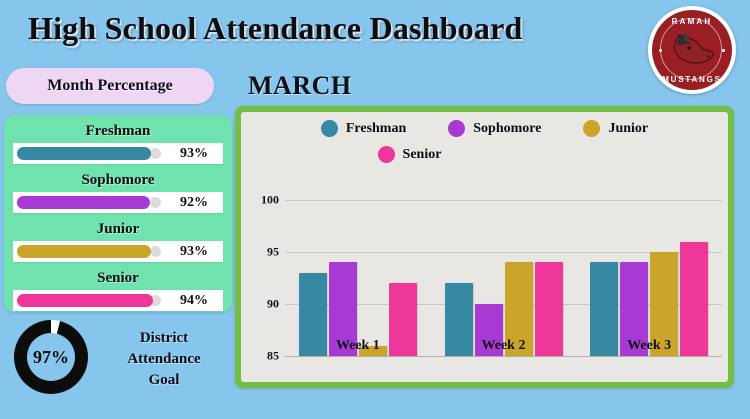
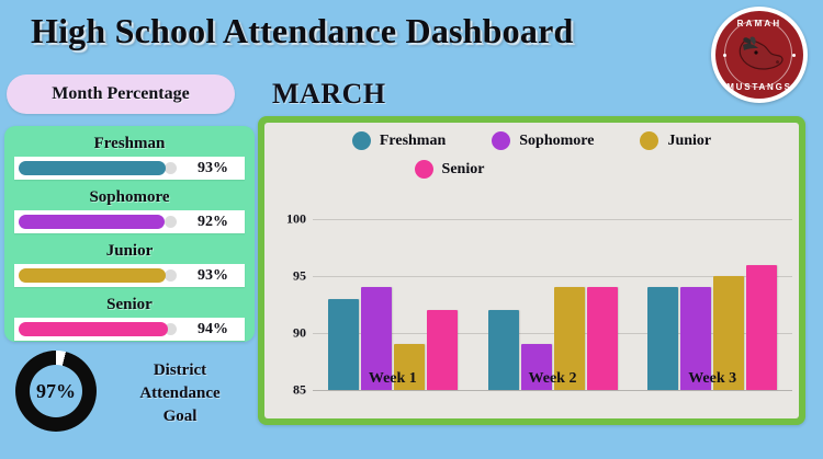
Junior/Week 1: 86 -> 89
Sophomore/Week 2: 90 -> 89
